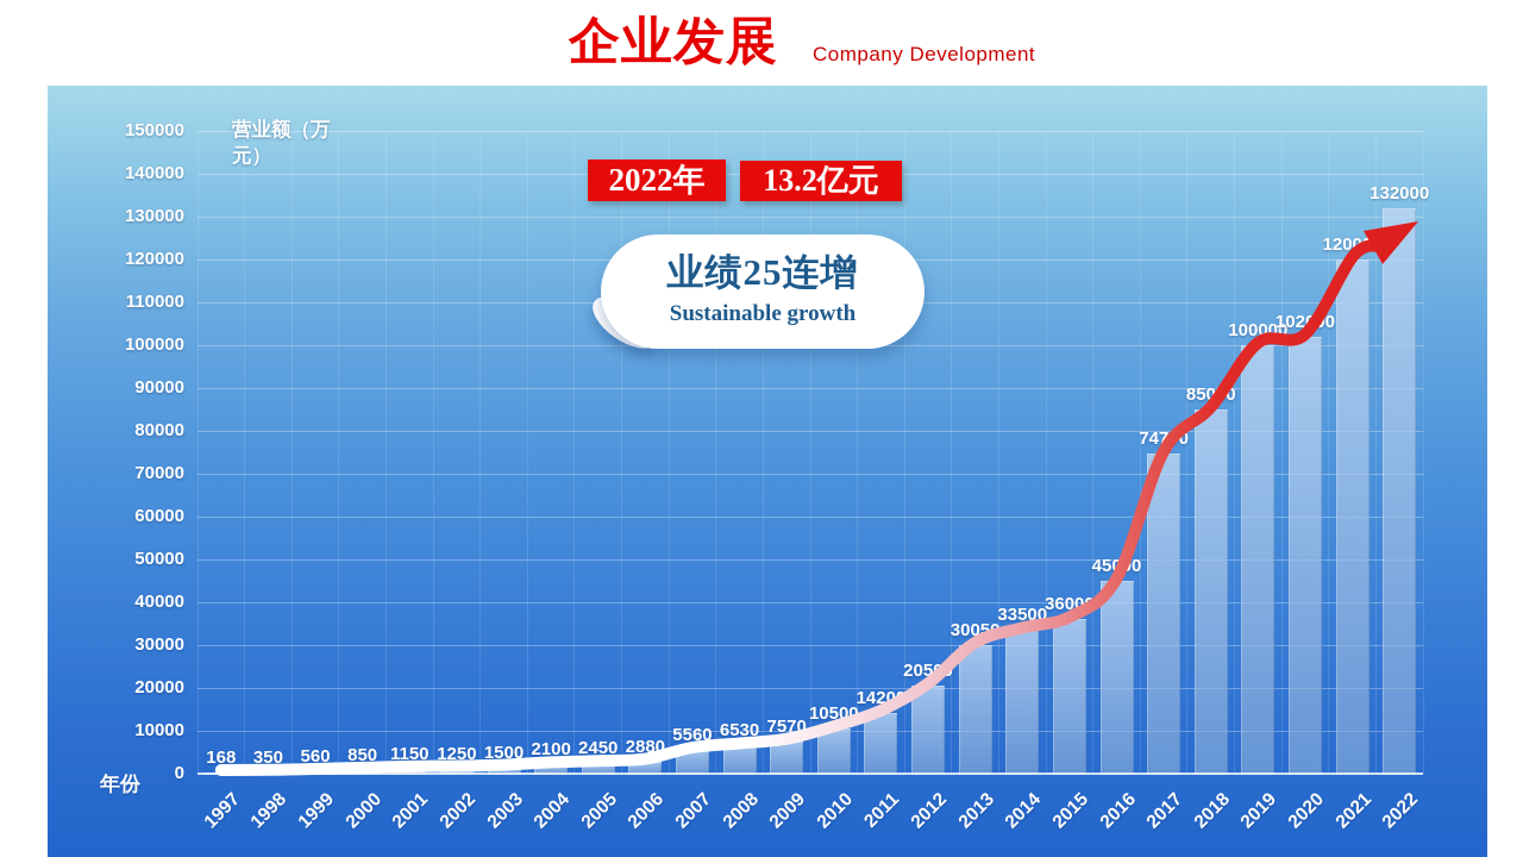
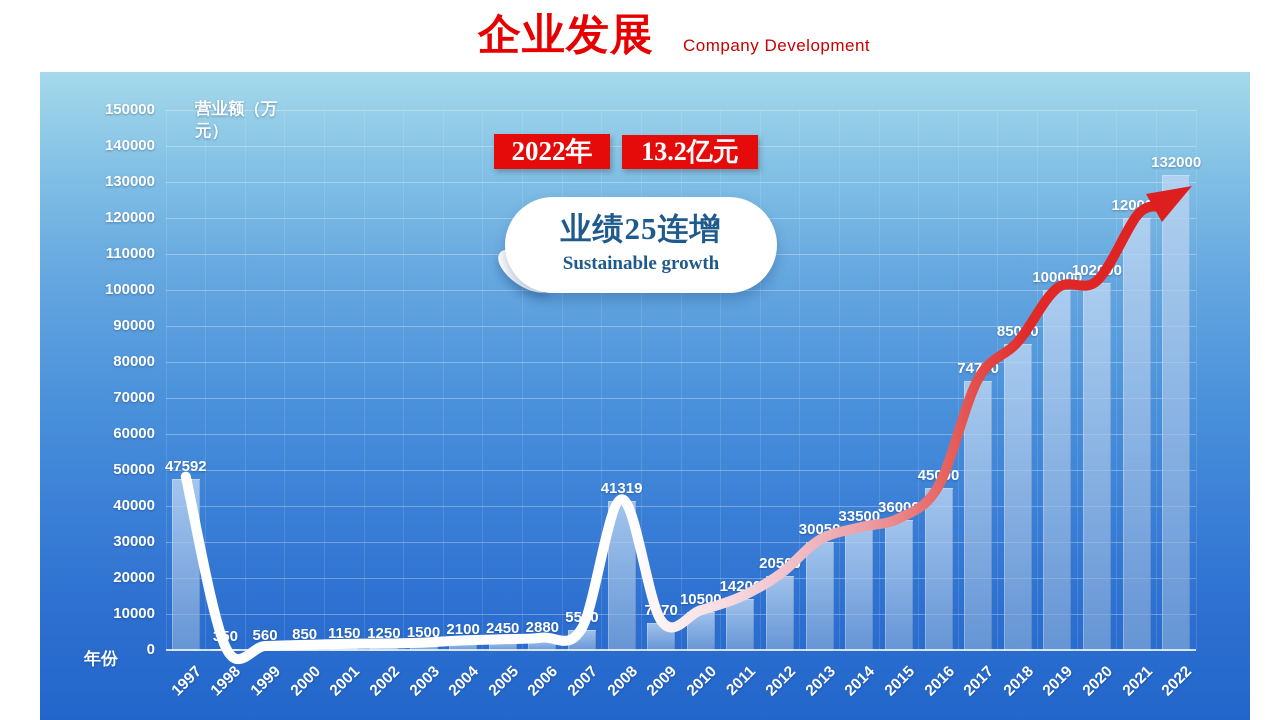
1997: 168 -> 47592
2008: 6530 -> 41319
